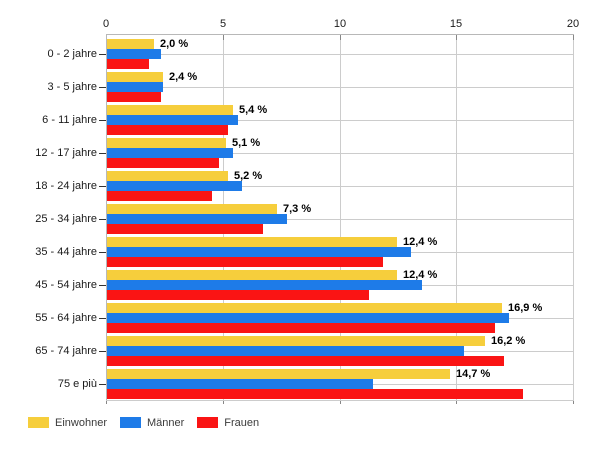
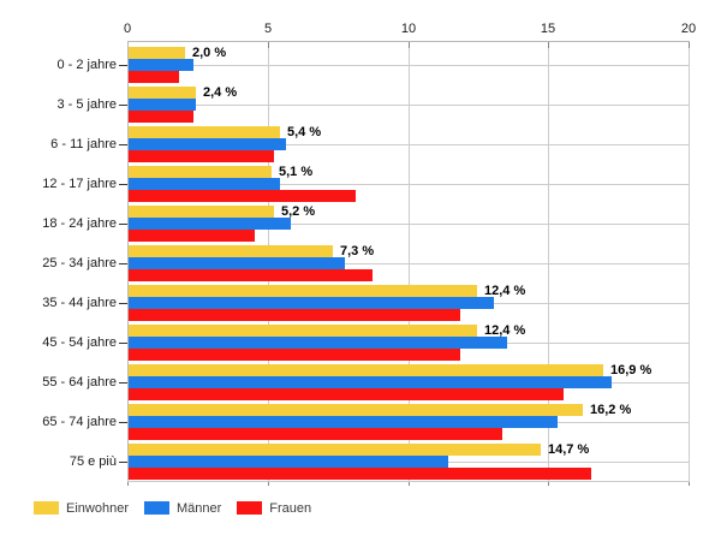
Frauen/12 - 17 jahre: 4.8 -> 8.1
Frauen/25 - 34 jahre: 6.7 -> 8.7
Frauen/45 - 54 jahre: 11.2 -> 11.8
Frauen/55 - 64 jahre: 16.6 -> 15.5
Frauen/65 - 74 jahre: 17.0 -> 13.3
Frauen/75 e più: 17.8 -> 16.5
